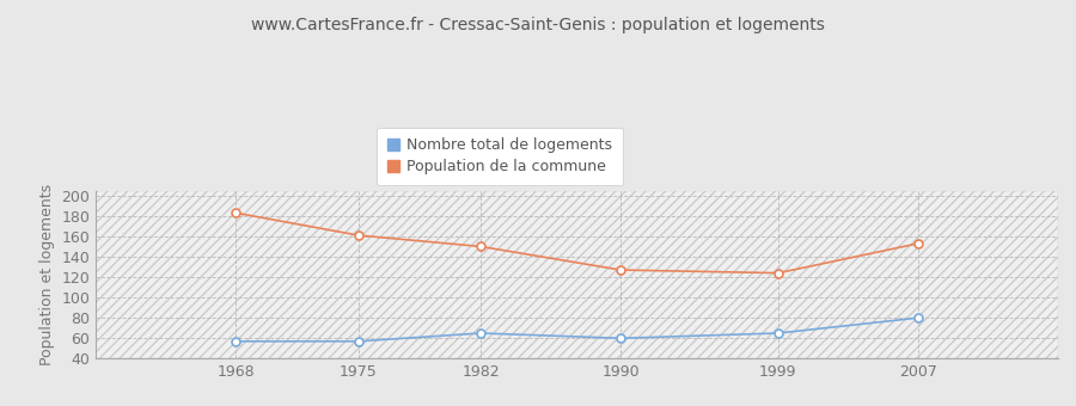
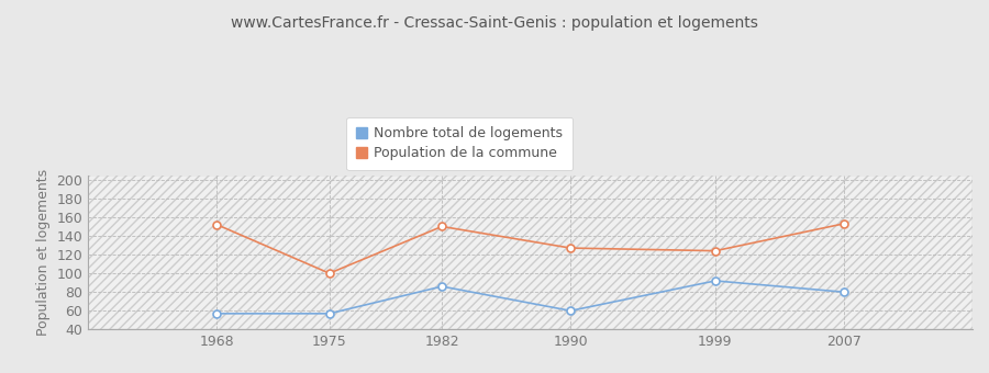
Population de la commune/1968: 183 -> 152
Population de la commune/1975: 161 -> 100
Nombre total de logements/1982: 65 -> 86
Nombre total de logements/1999: 65 -> 92
